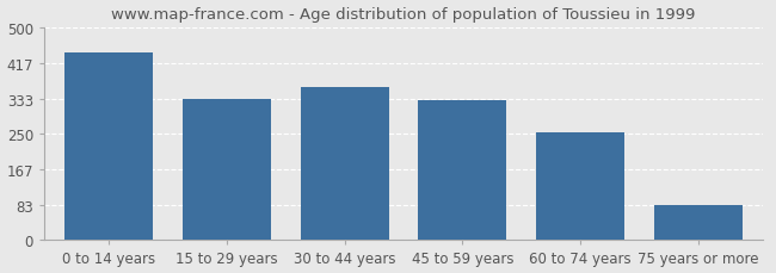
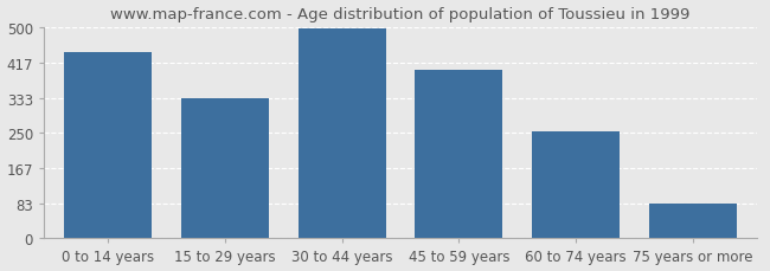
30 to 44 years: 360 -> 497
45 to 59 years: 330 -> 400
